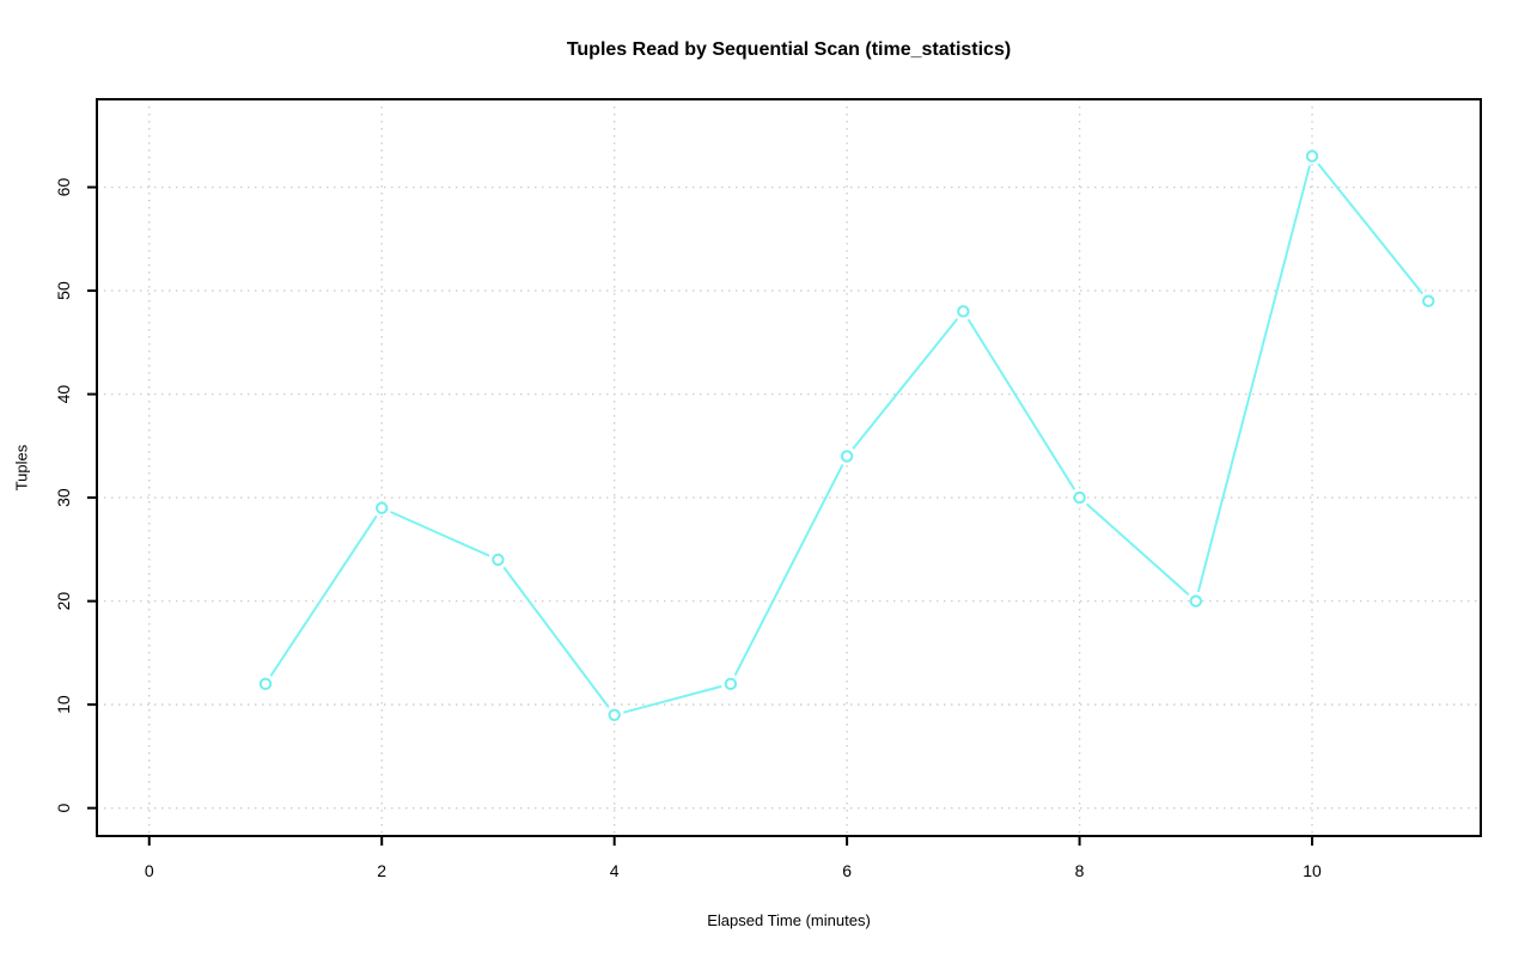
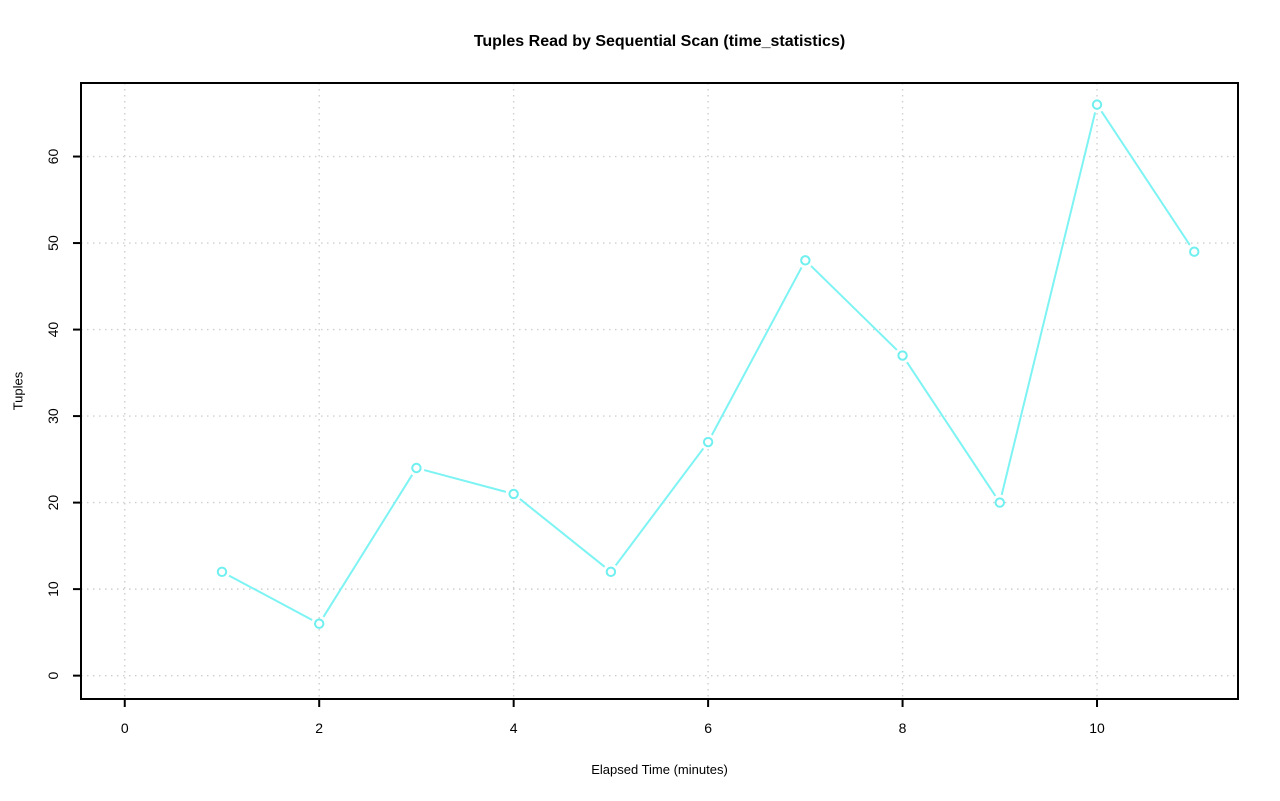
2: 29 -> 6
4: 9 -> 21
6: 34 -> 27
8: 30 -> 37
10: 63 -> 66
